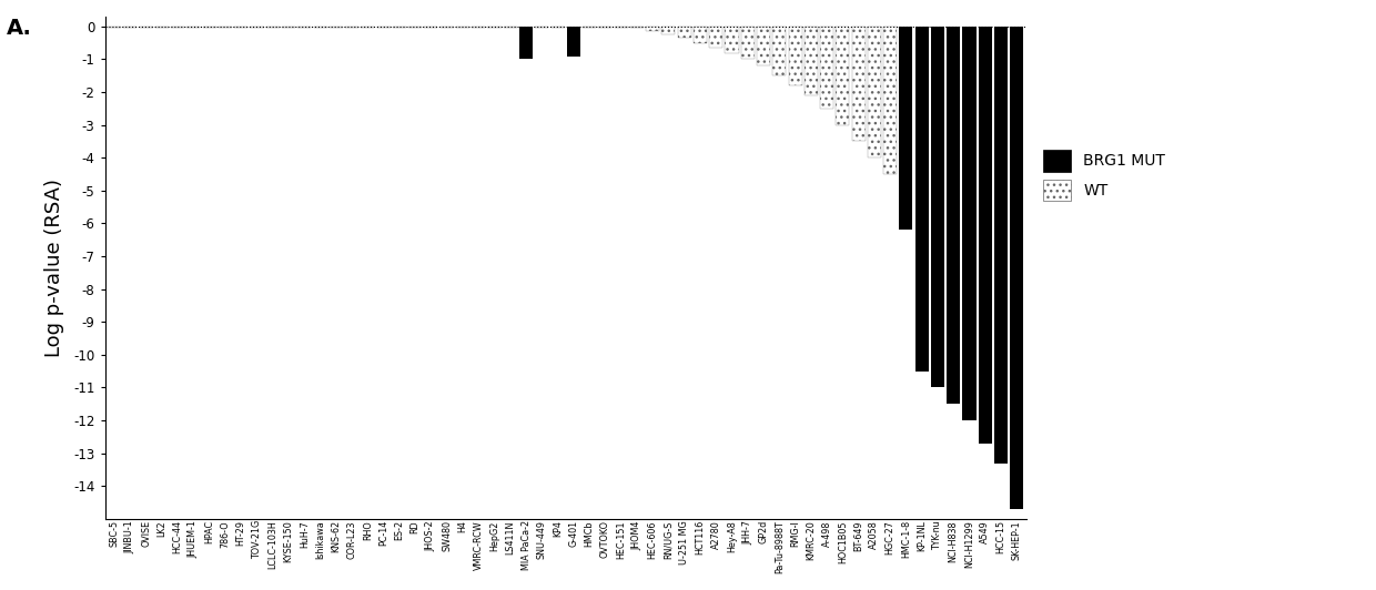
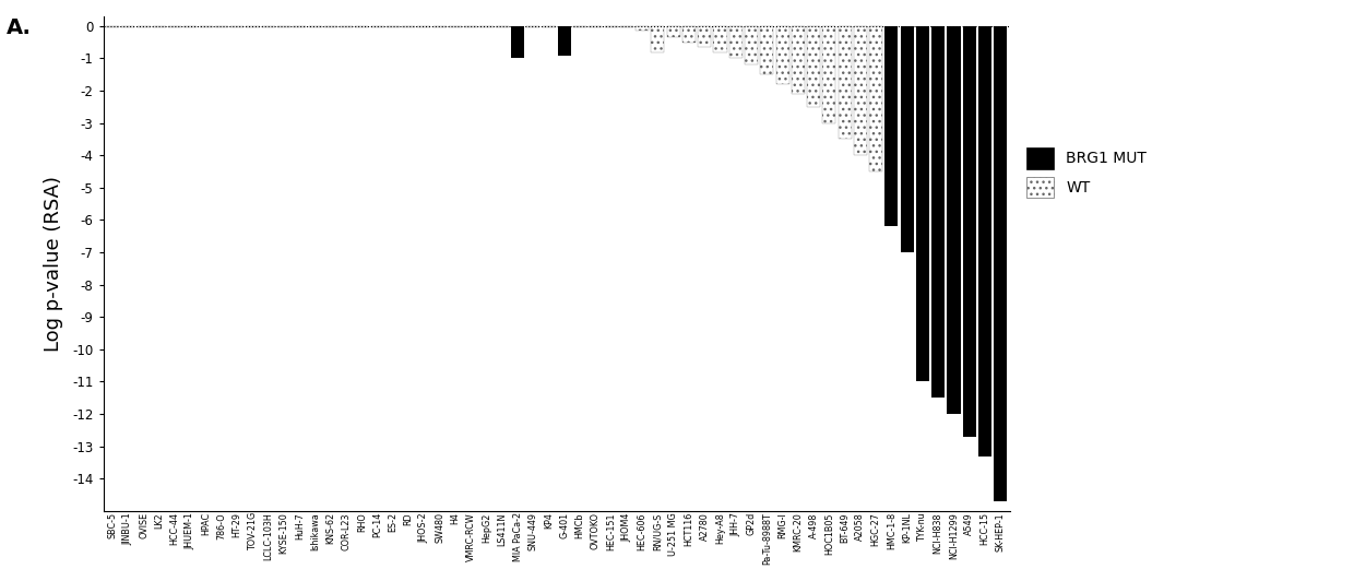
RN/UG-S: -0.25 -> -0.80
KP-1NL: -10.50 -> -7.00
